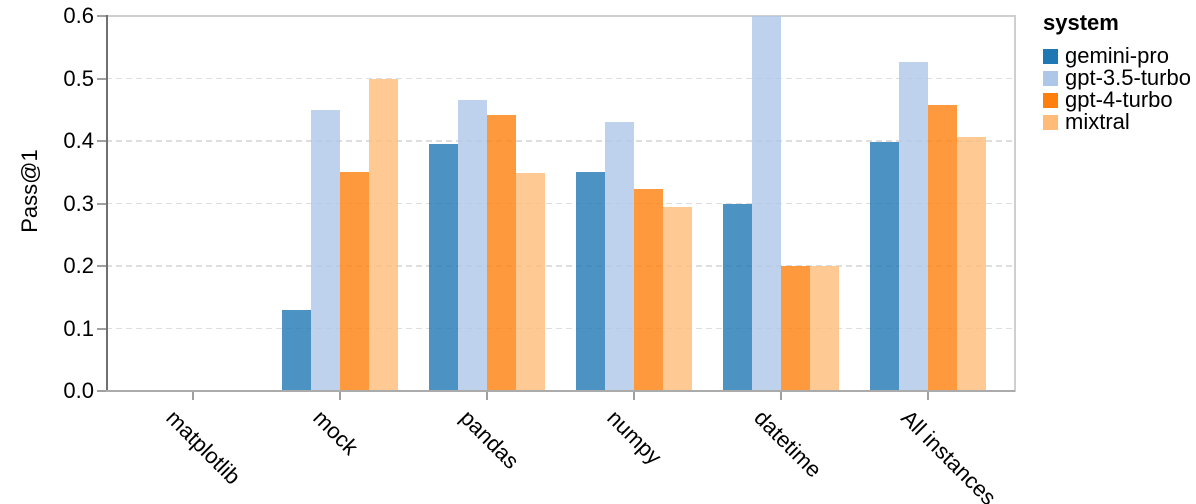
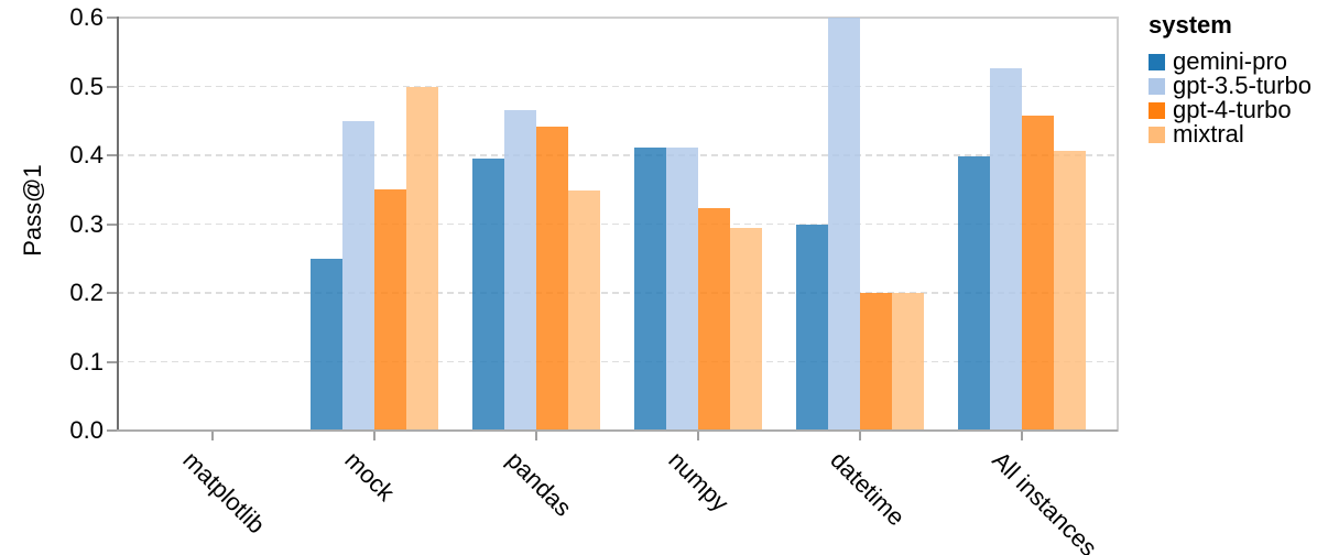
gemini-pro/mock: 0.13 -> 0.25
gemini-pro/numpy: 0.35 -> 0.41
gpt-3.5-turbo/numpy: 0.43 -> 0.41
